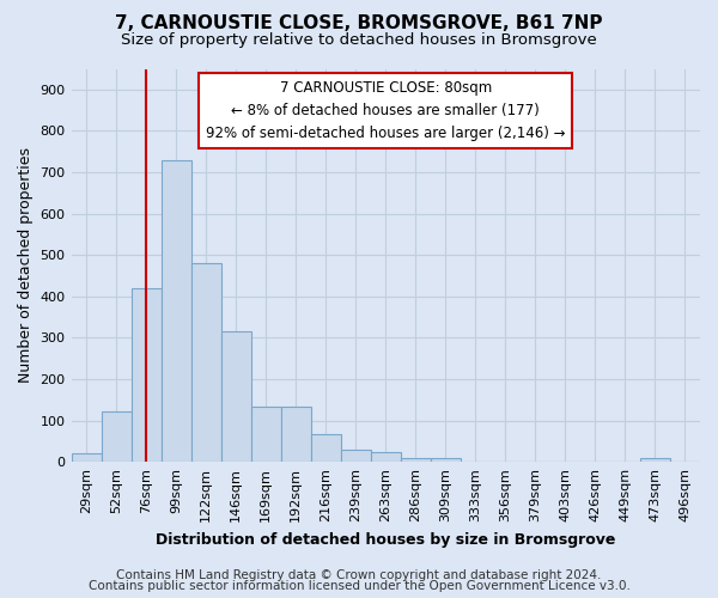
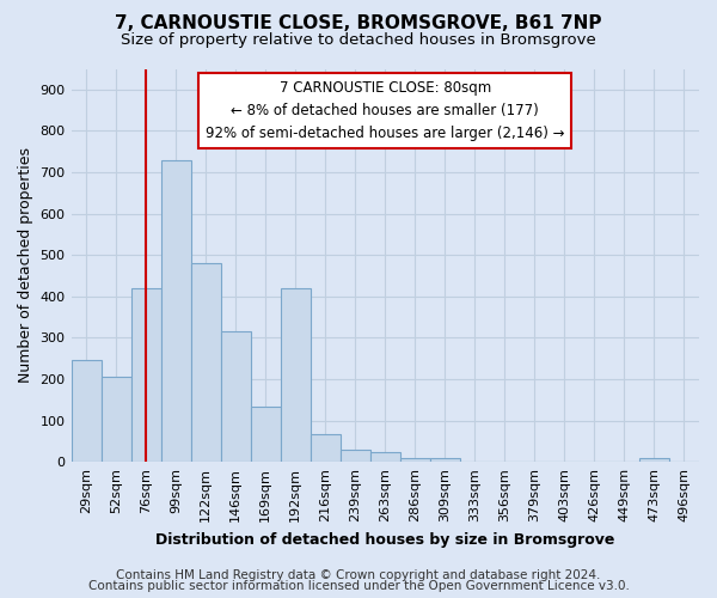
29sqm: 20 -> 245
52sqm: 122 -> 205
192sqm: 133 -> 420
